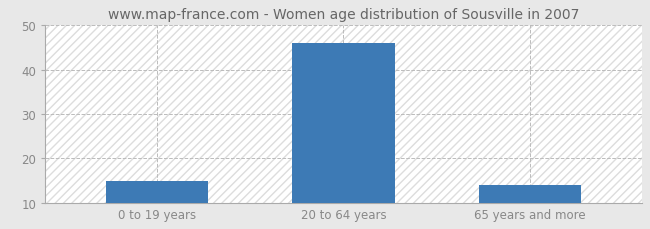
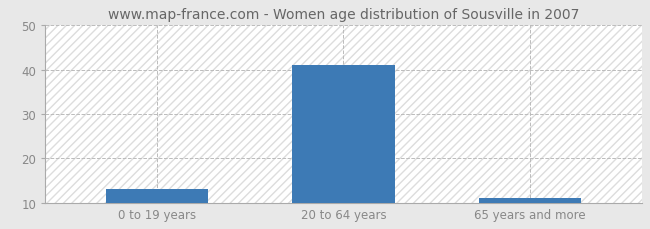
0 to 19 years: 15 -> 13
20 to 64 years: 46 -> 41
65 years and more: 14 -> 11
